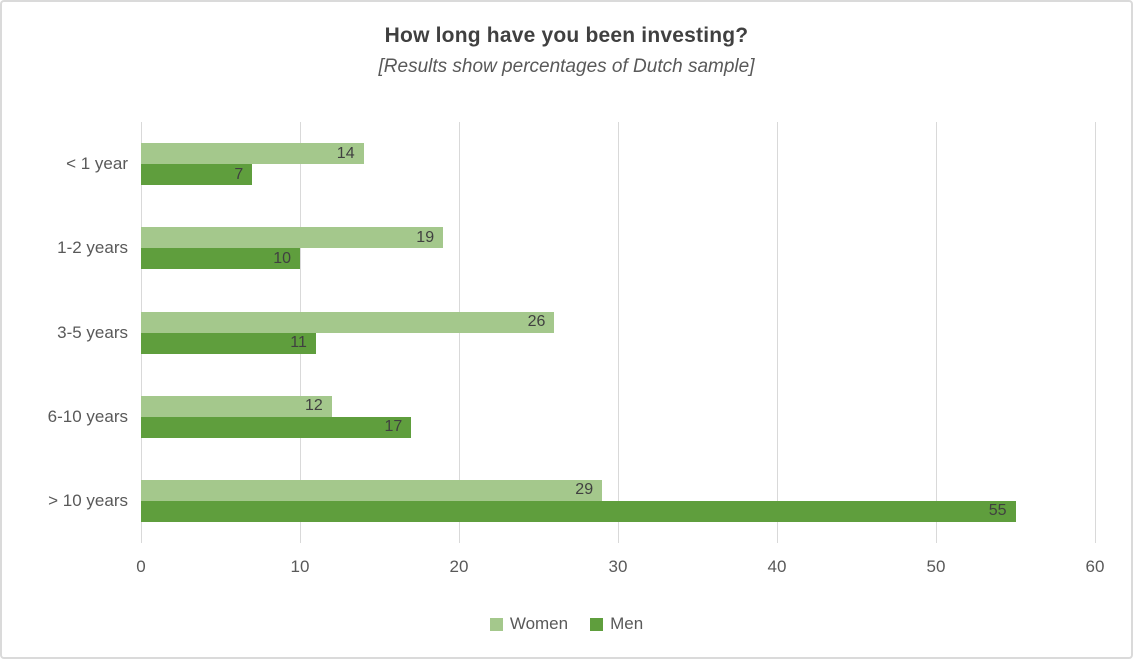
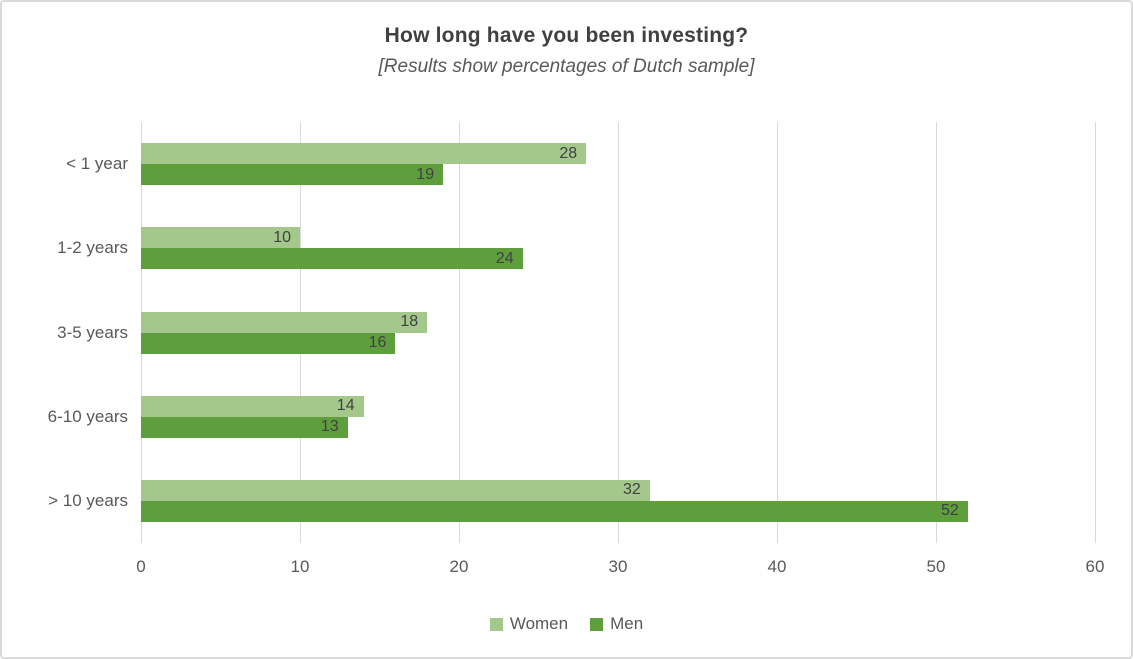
Women/< 1 year: 14 -> 28
Men/< 1 year: 7 -> 19
Women/1-2 years: 19 -> 10
Men/1-2 years: 10 -> 24
Women/3-5 years: 26 -> 18
Men/3-5 years: 11 -> 16
Women/6-10 years: 12 -> 14
Men/6-10 years: 17 -> 13
Women/> 10 years: 29 -> 32
Men/> 10 years: 55 -> 52
